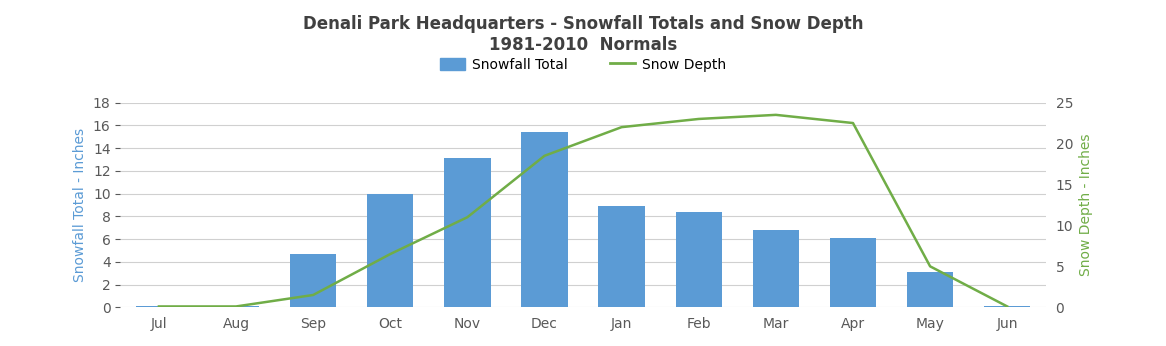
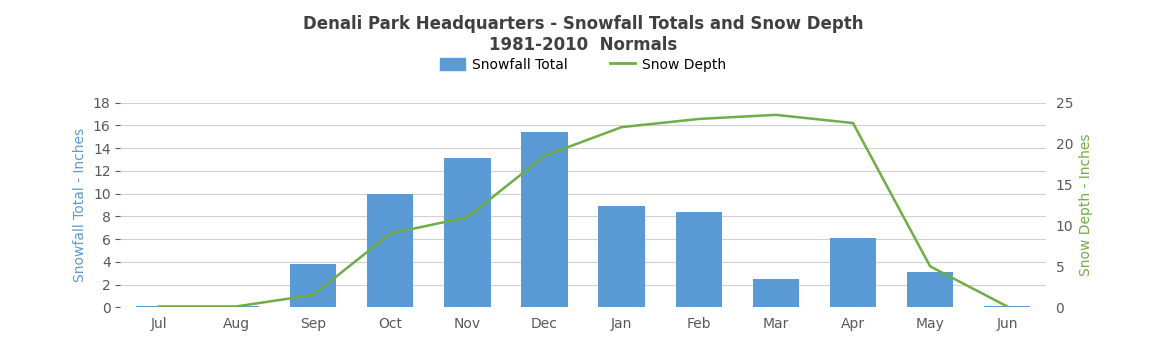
Snowfall Total/Sep: 4.7 -> 3.8
Snow Depth/Oct: 6.5 -> 9.0
Snowfall Total/Mar: 6.8 -> 2.5
